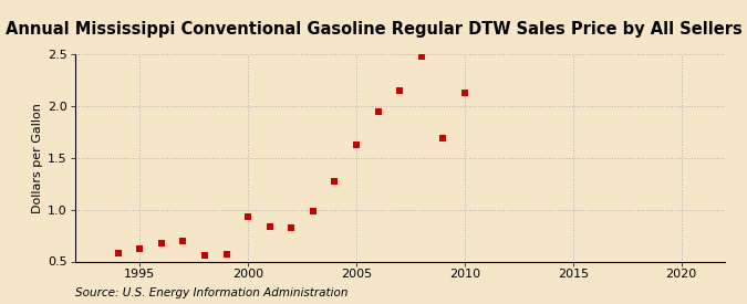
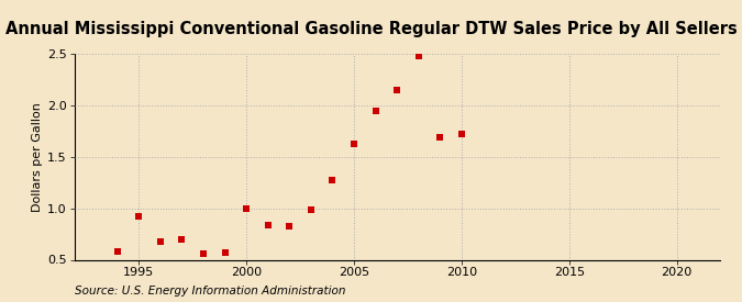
1995: 0.62 -> 0.92
2000: 0.93 -> 1.00
2010: 2.13 -> 1.72
